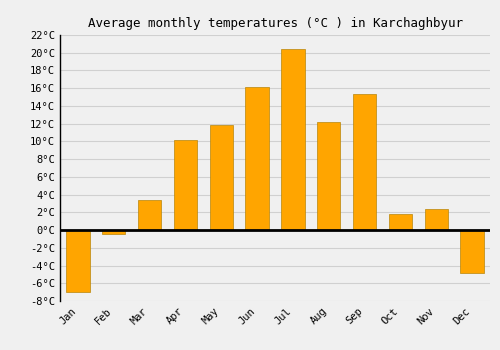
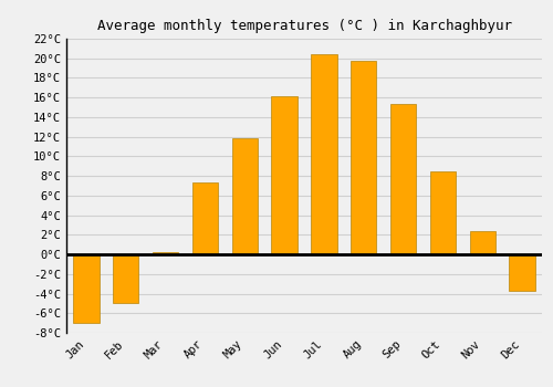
Feb: -0.4°C -> -5.0°C
Mar: 3.4°C -> 0.2°C
Apr: 10.2°C -> 7.3°C
Aug: 12.2°C -> 19.7°C
Oct: 1.8°C -> 8.5°C
Dec: -4.8°C -> -3.7°C
